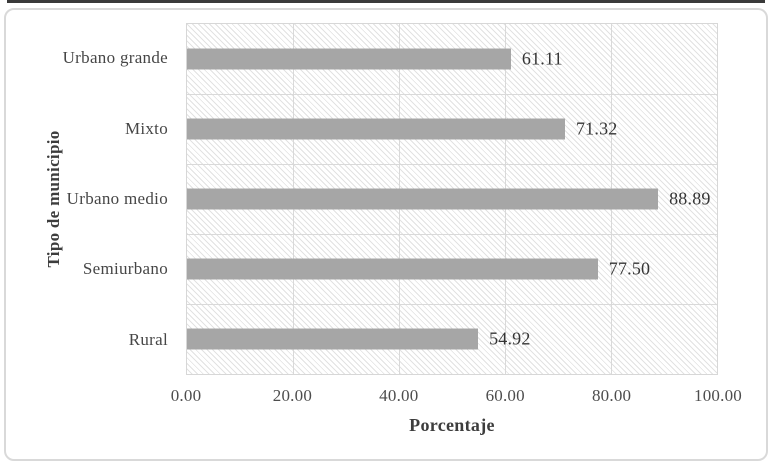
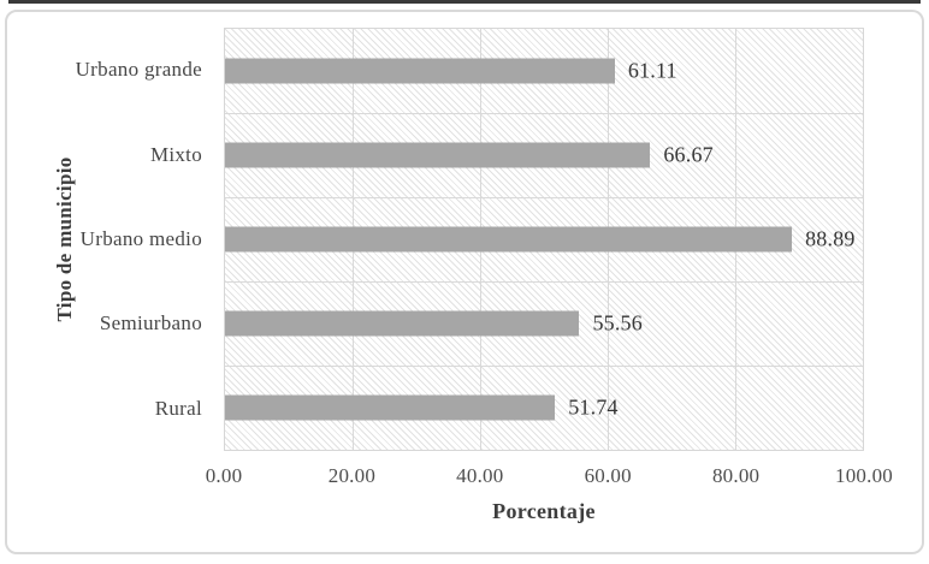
Mixto: 71.32 -> 66.67
Semiurbano: 77.50 -> 55.56
Rural: 54.92 -> 51.74
